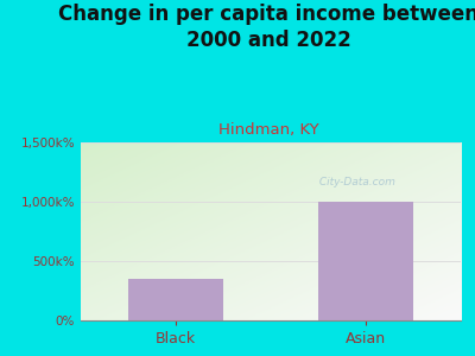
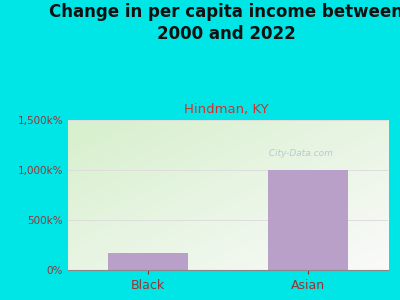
Black: 350k% -> 170k%
